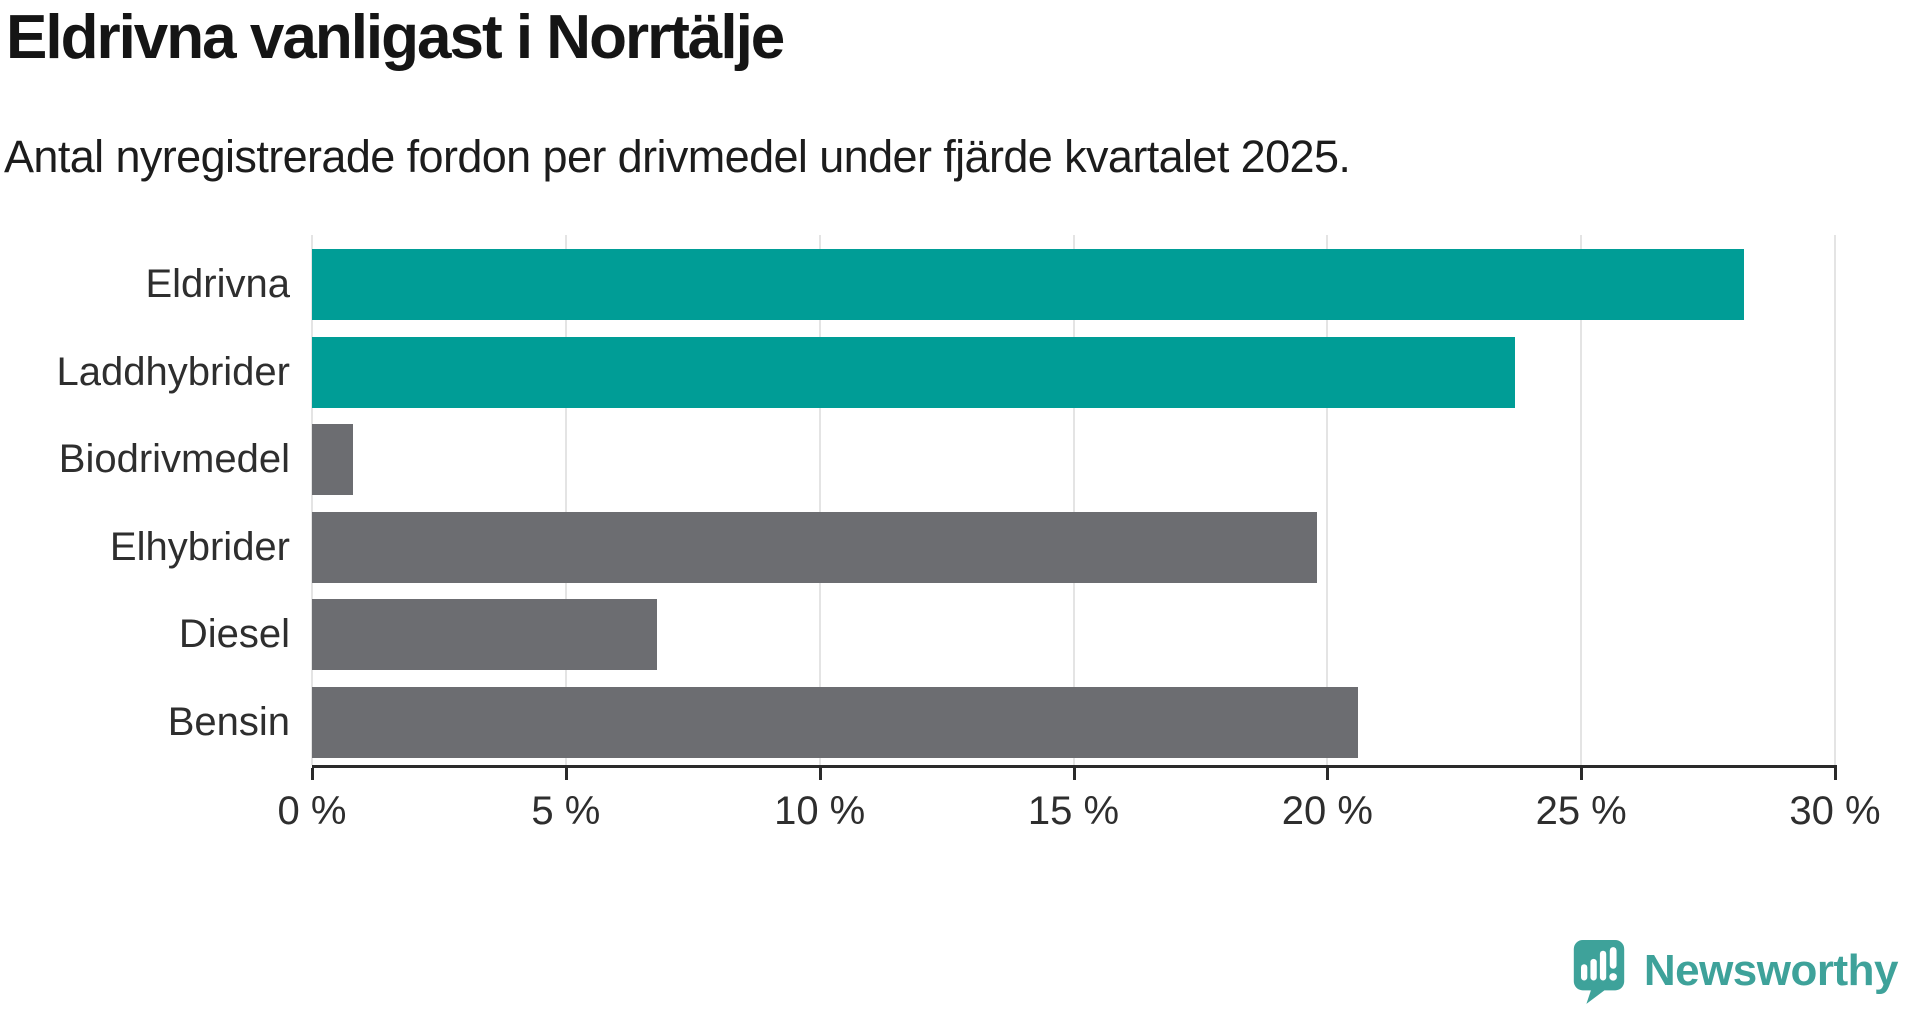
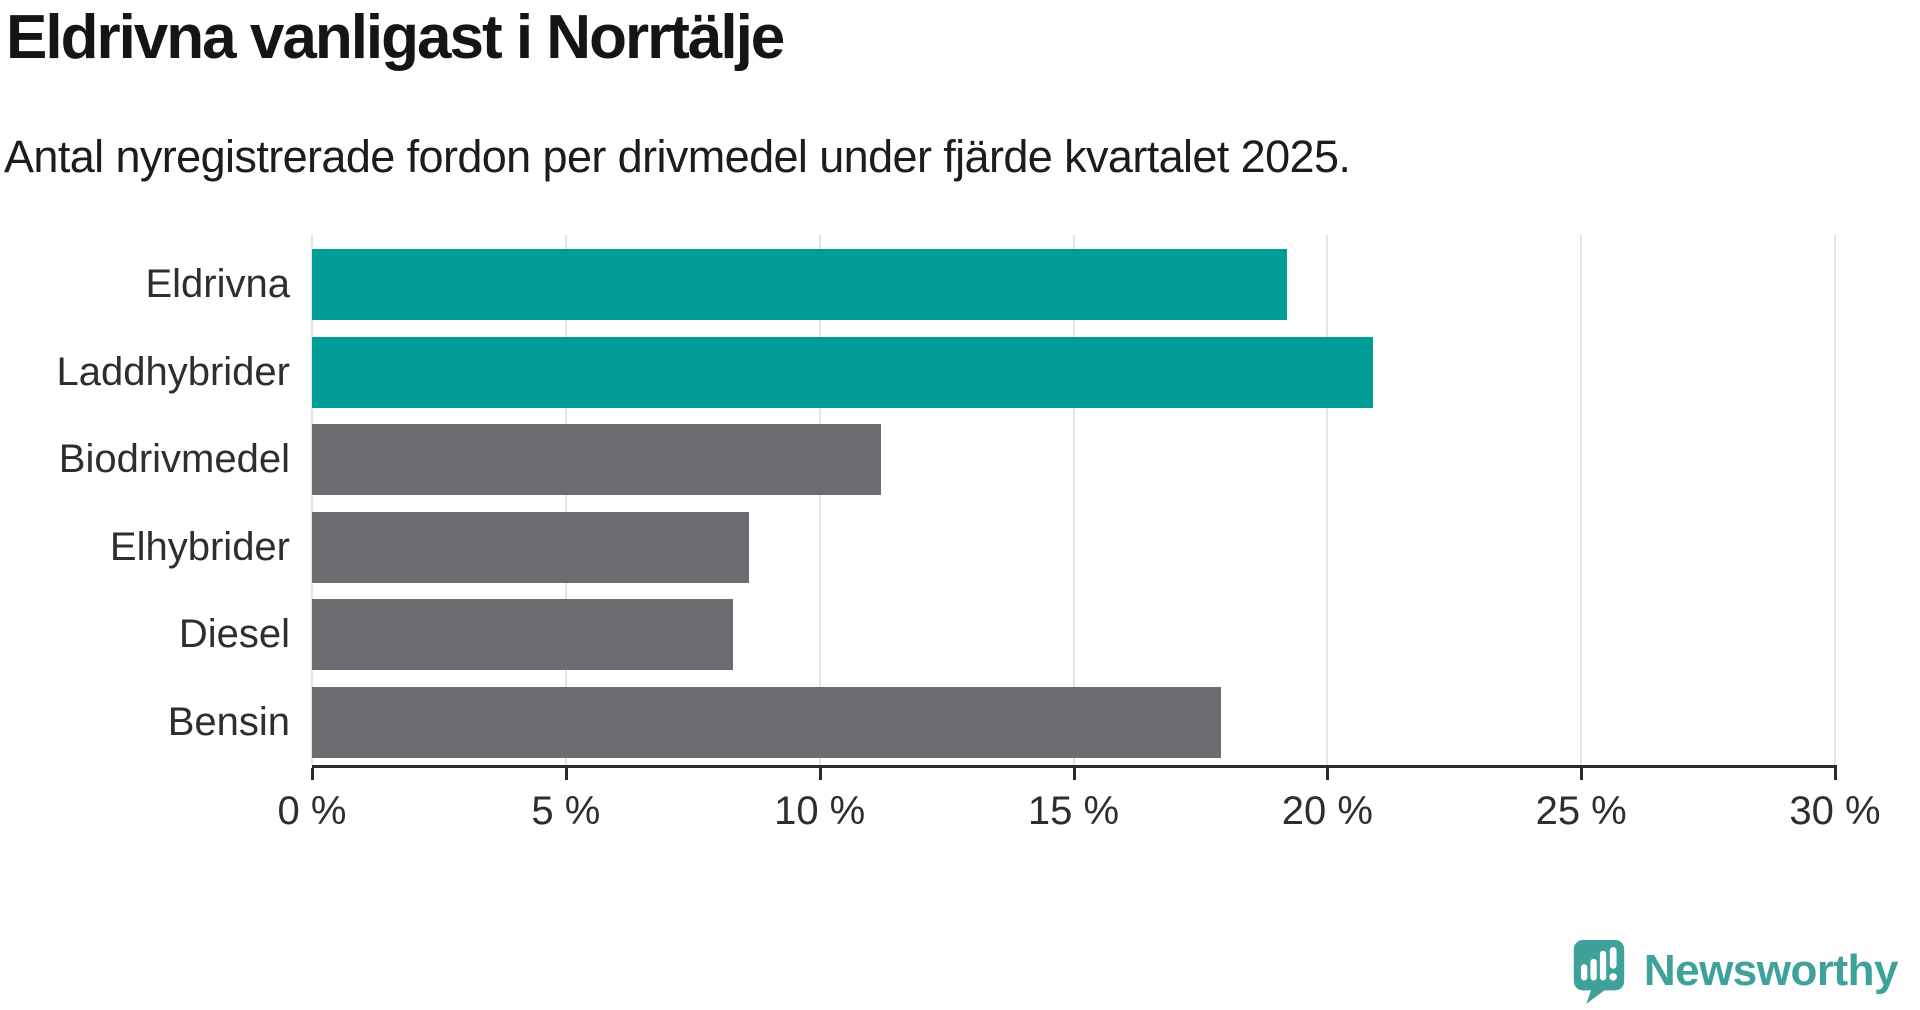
Eldrivna: 28.2% -> 19.2%
Laddhybrider: 23.7% -> 20.9%
Biodrivmedel: 0.8% -> 11.2%
Elhybrider: 19.8% -> 8.6%
Diesel: 6.8% -> 8.3%
Bensin: 20.6% -> 17.9%
